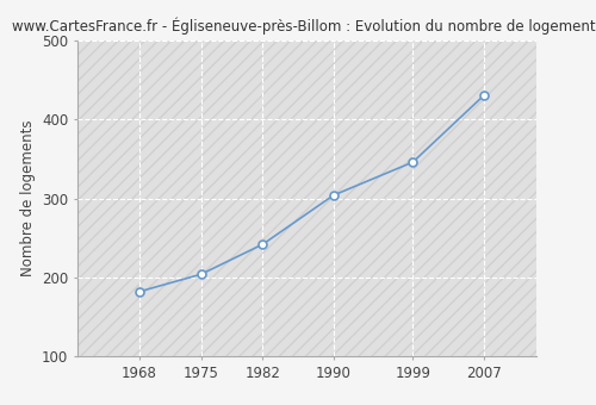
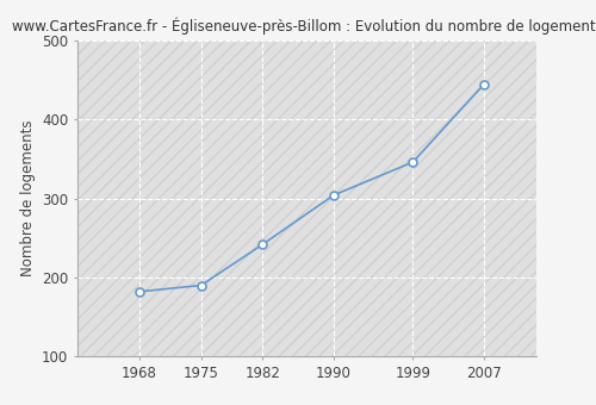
1975: 204 -> 190
2007: 430 -> 444
